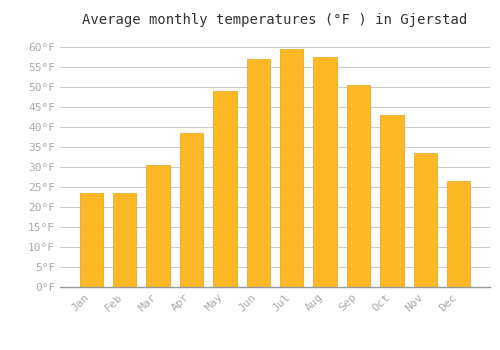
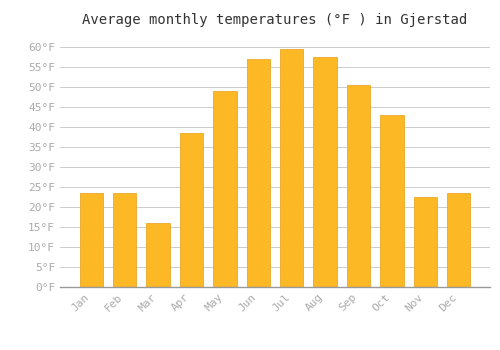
Mar: 30.5°F -> 16.0°F
Nov: 33.5°F -> 22.5°F
Dec: 26.5°F -> 23.5°F
